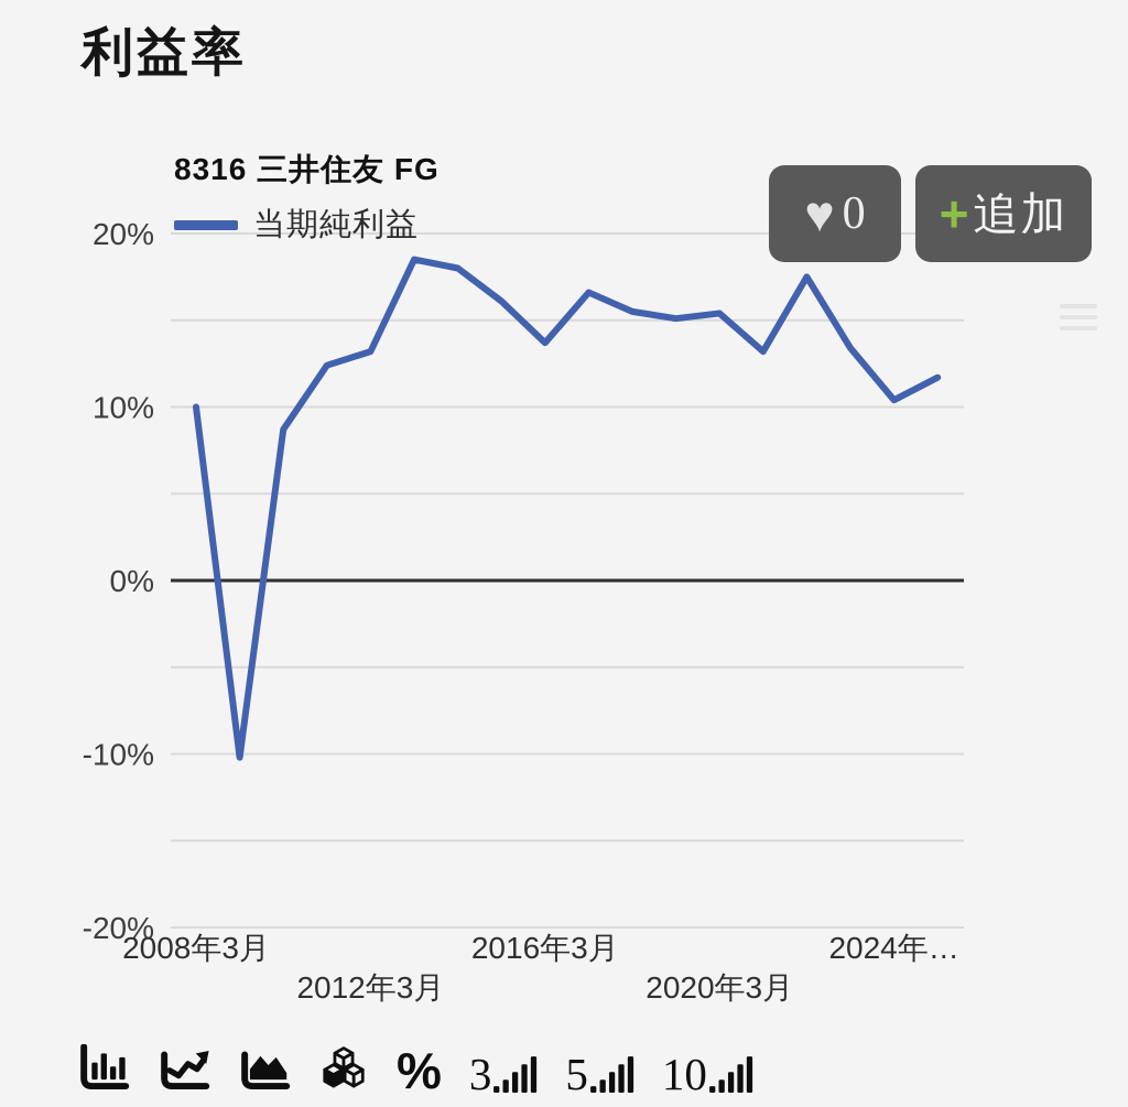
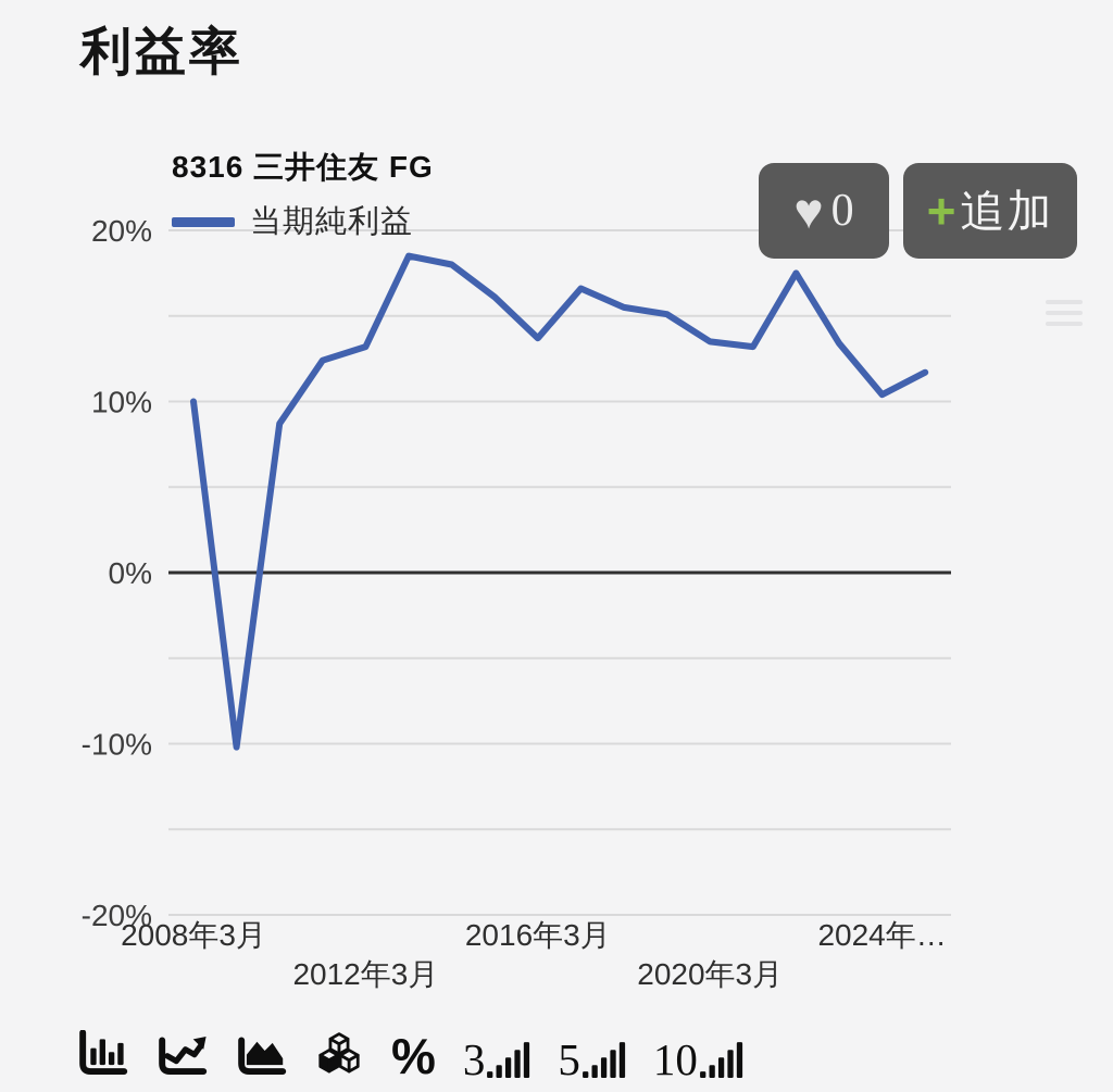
2020年3月: 15.4% -> 13.5%
